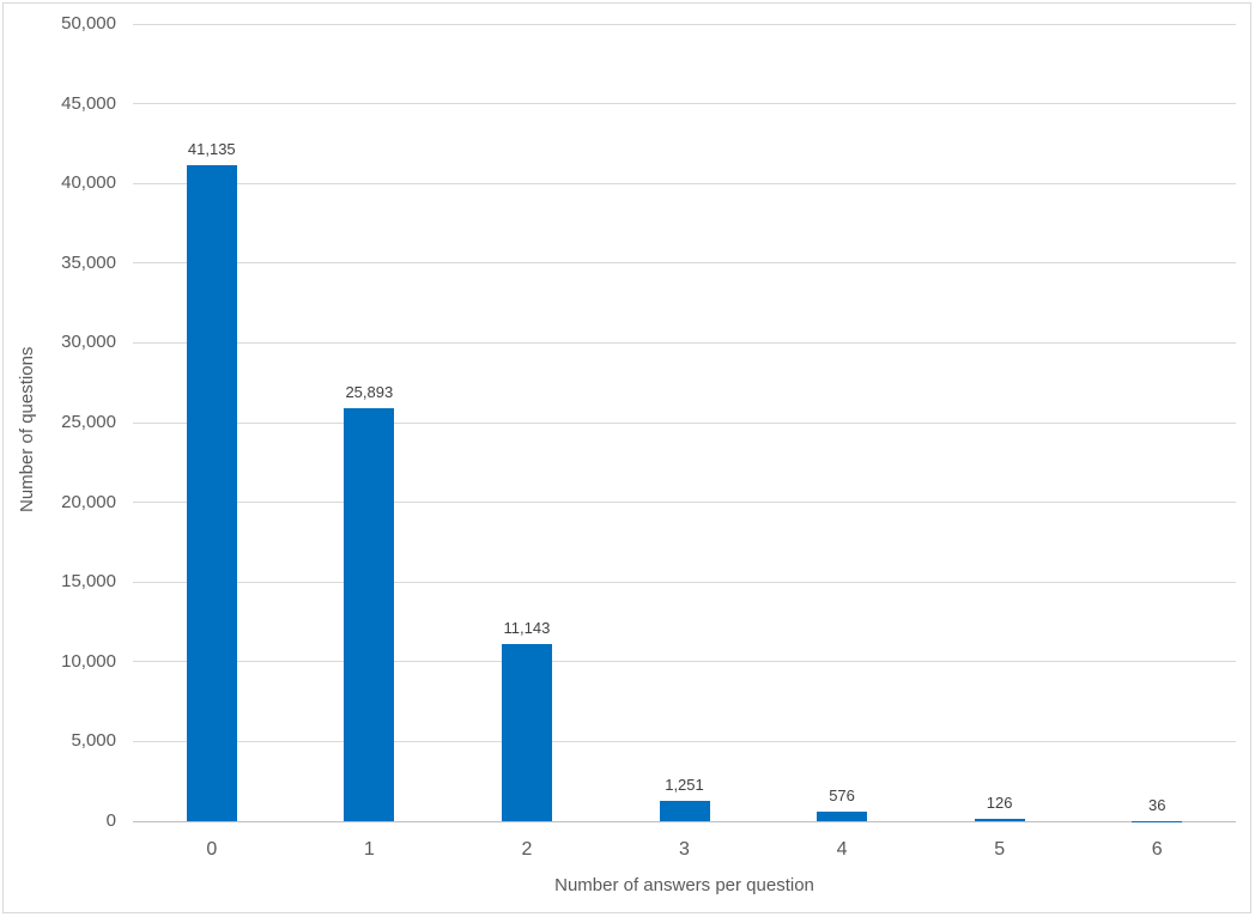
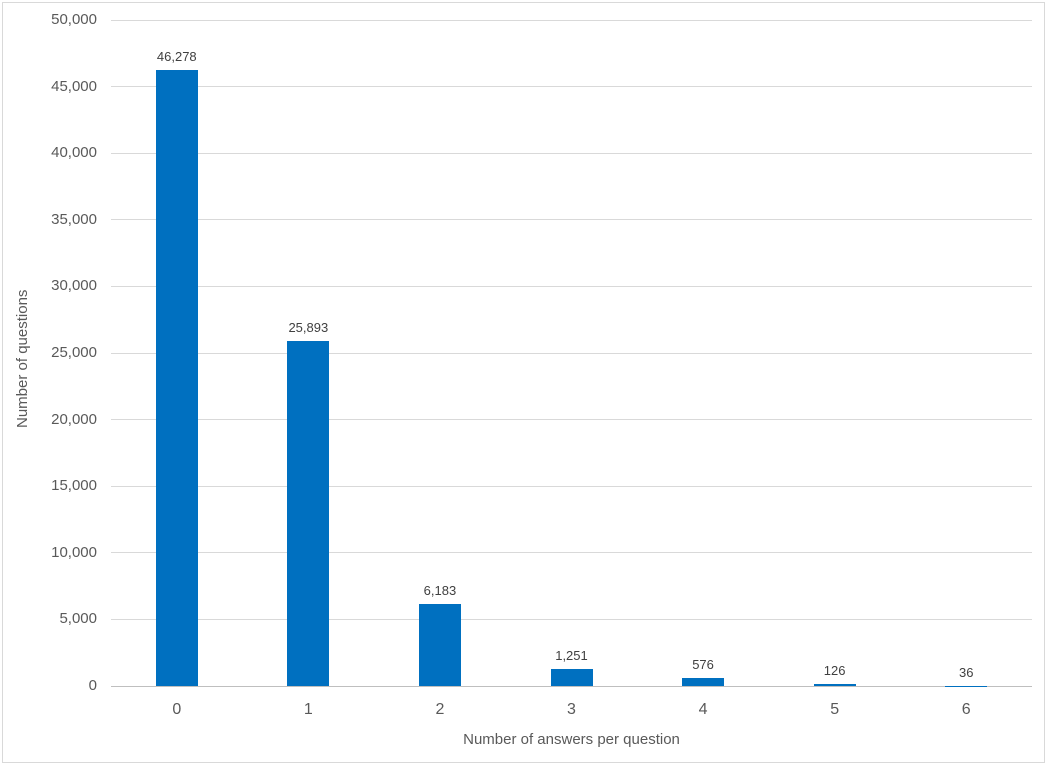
0: 41,135 -> 46,278
2: 11,143 -> 6,183
